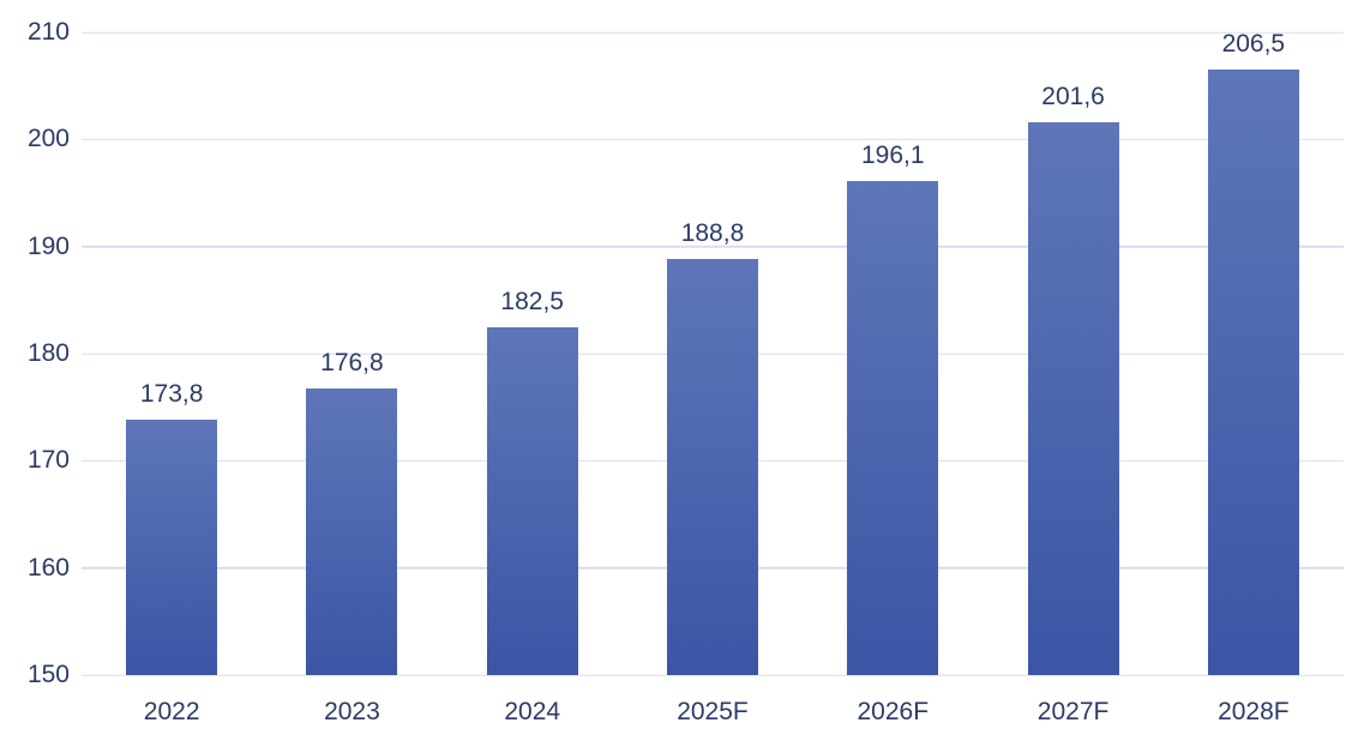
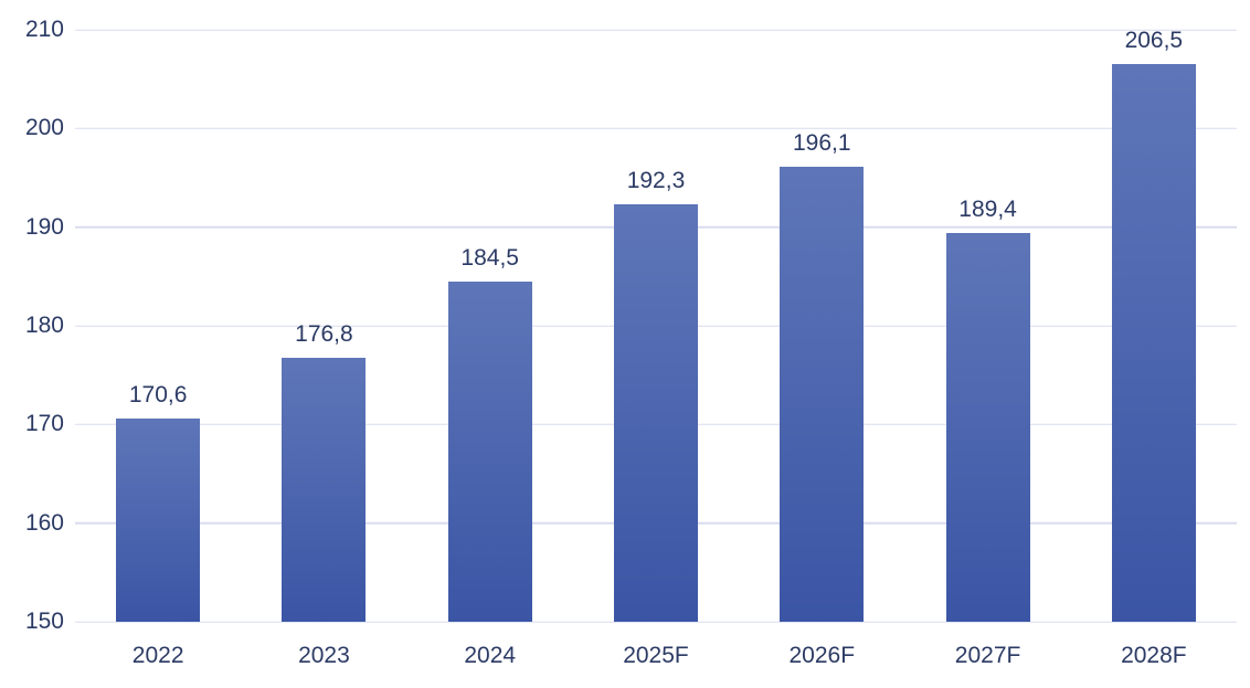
2022: 173,8 -> 170,6
2024: 182,5 -> 184,5
2025F: 188,8 -> 192,3
2027F: 201,6 -> 189,4
